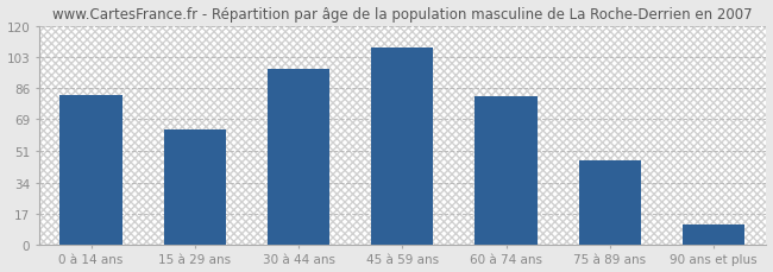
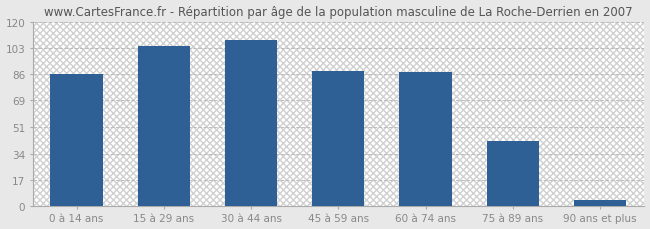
0 à 14 ans: 82 -> 86
15 à 29 ans: 63 -> 104
30 à 44 ans: 96 -> 108
45 à 59 ans: 108 -> 88
60 à 74 ans: 81 -> 87
75 à 89 ans: 46 -> 42
90 ans et plus: 11 -> 4
